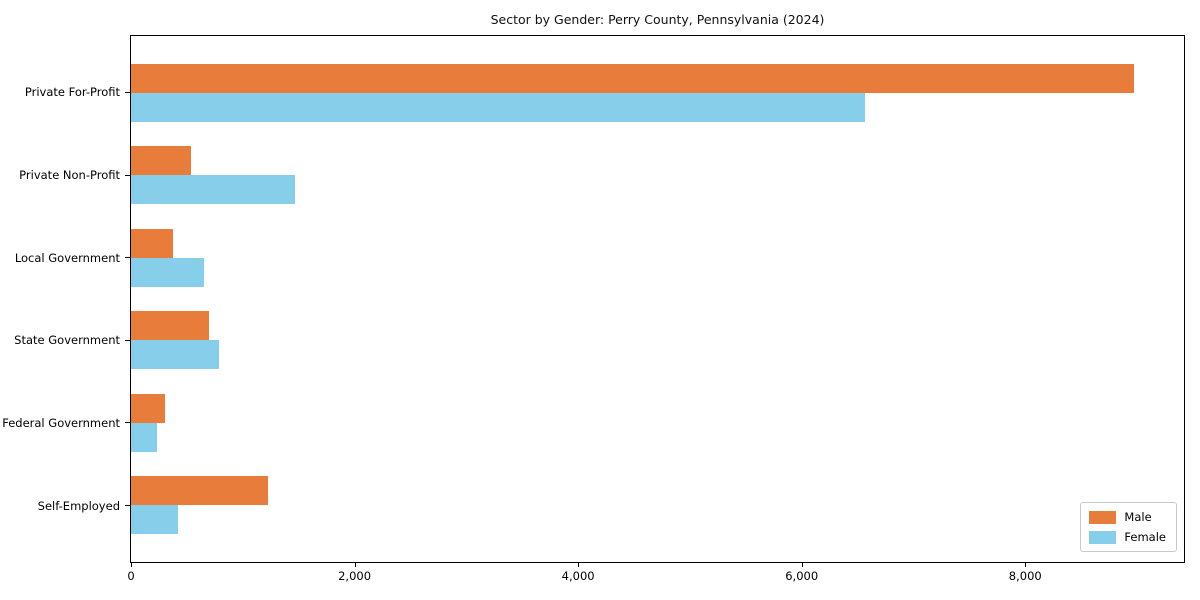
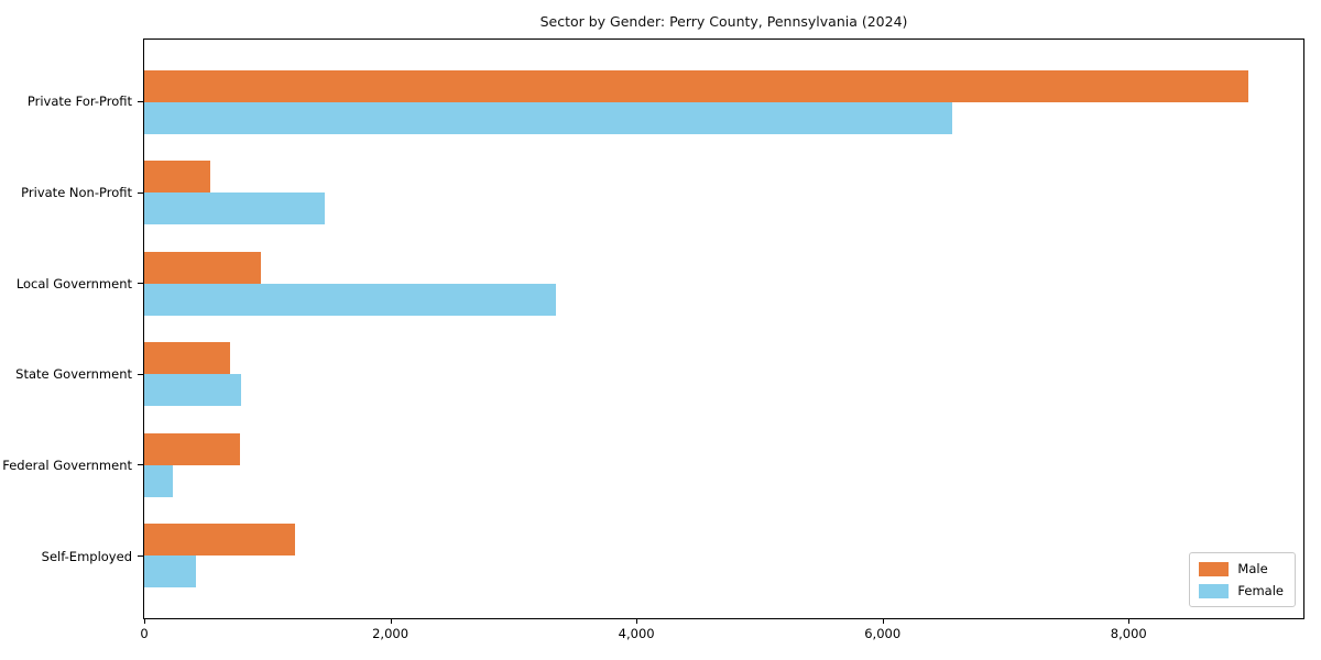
Male/Local Government: 380 -> 950
Female/Local Government: 650 -> 3350
Male/Federal Government: 300 -> 780
